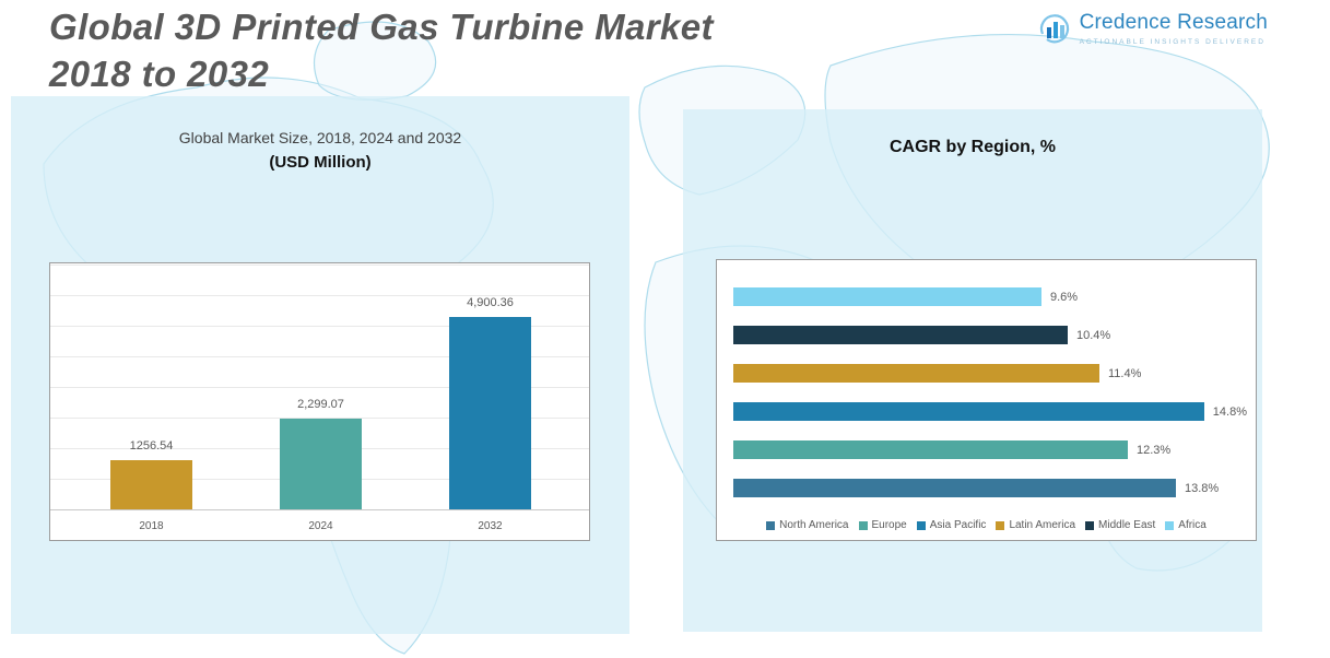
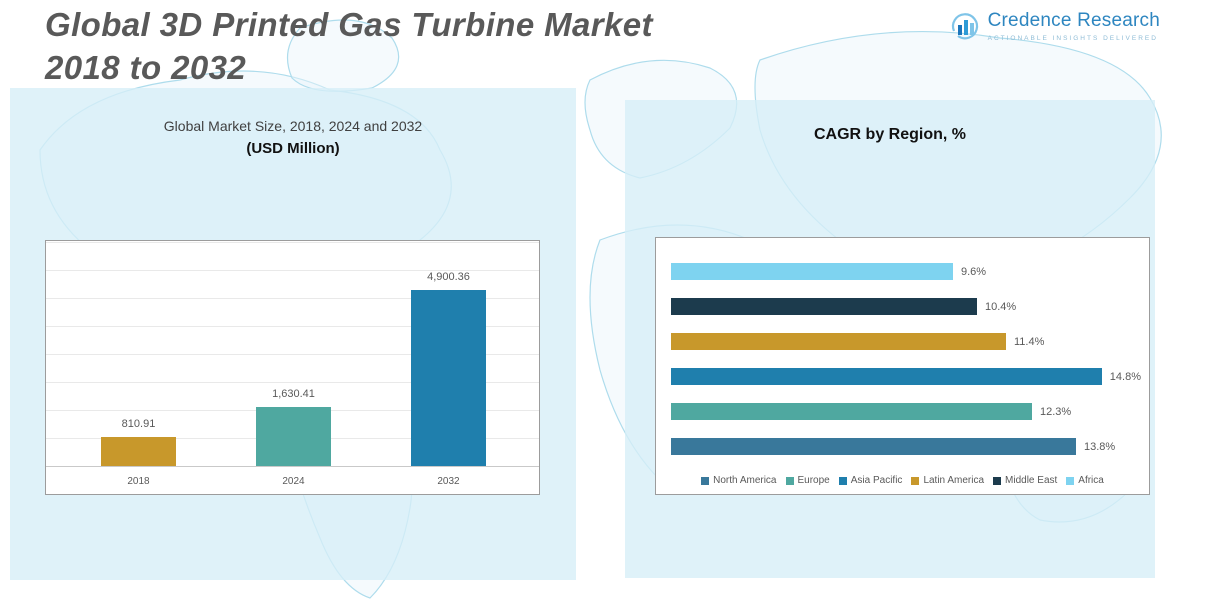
Global Market Size, 2018, 2024 and 2032 (USD Million)/2018: 1256.54 -> 810.91
Global Market Size, 2018, 2024 and 2032 (USD Million)/2024: 2,299.07 -> 1,630.41
